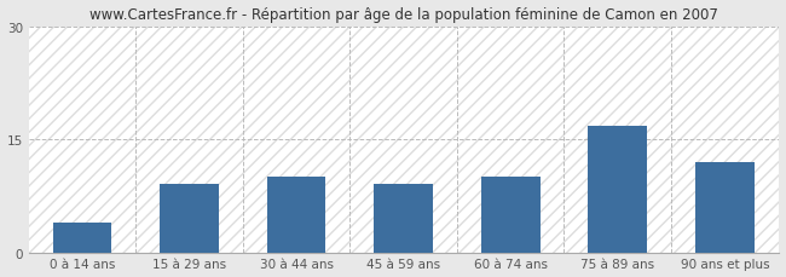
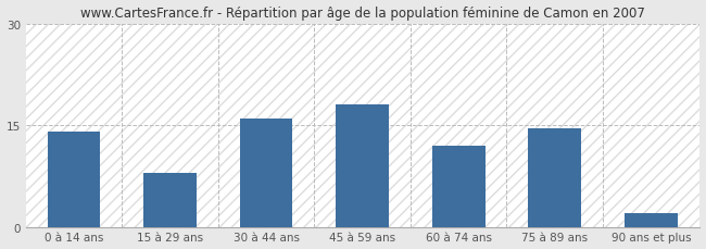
0 à 14 ans: 4.0 -> 14.0
15 à 29 ans: 9.0 -> 8.0
30 à 44 ans: 10.0 -> 16.0
45 à 59 ans: 9.0 -> 18.0
60 à 74 ans: 10.0 -> 12.0
75 à 89 ans: 16.8 -> 14.5
90 ans et plus: 12.0 -> 2.0
